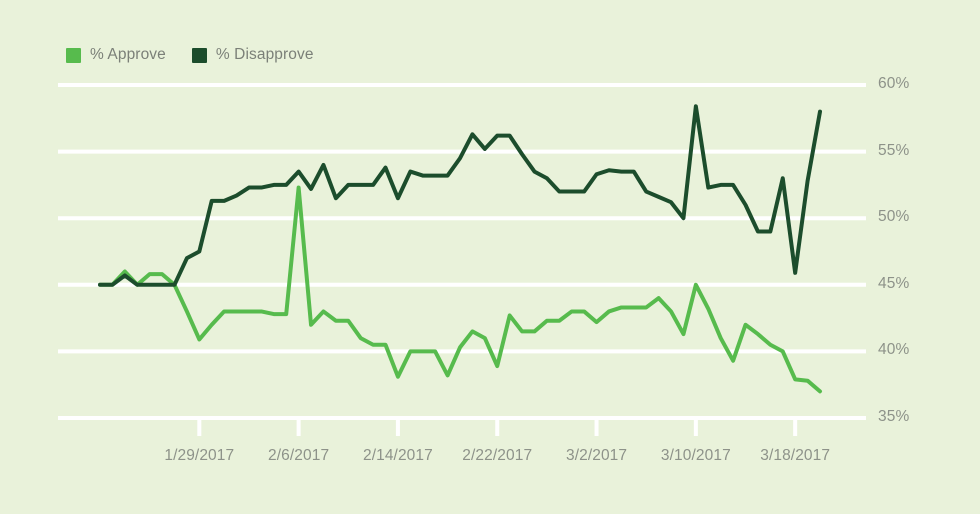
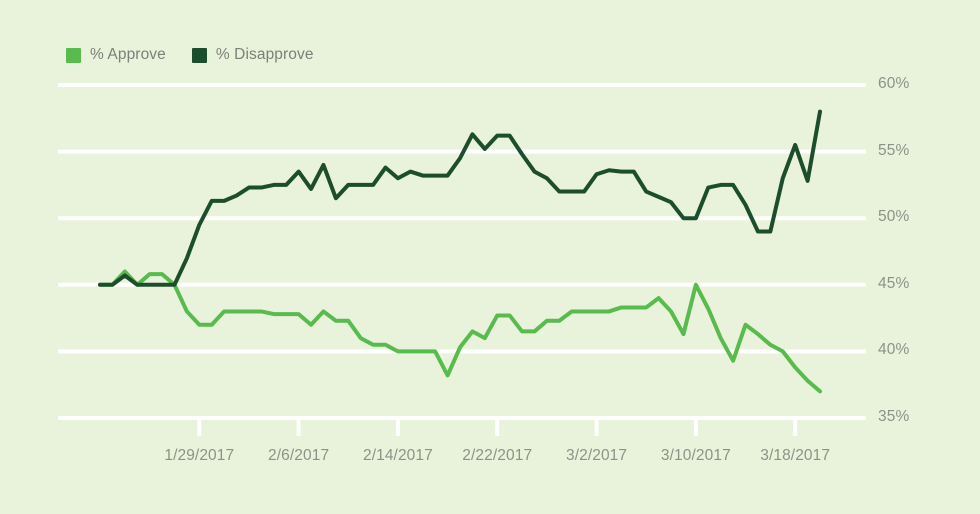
% Approve/1/29/2017: 40.9% -> 42.0%
% Disapprove/1/29/2017: 47.5% -> 49.5%
% Approve/2/6/2017: 52.3% -> 42.8%
% Approve/2/14/2017: 38.1% -> 40.0%
% Disapprove/2/14/2017: 51.5% -> 53.0%
% Approve/2/22/2017: 38.9% -> 42.7%
% Approve/3/2/2017: 42.2% -> 43.0%
% Disapprove/3/10/2017: 58.4% -> 50.0%
% Approve/3/18/2017: 37.9% -> 38.8%
% Disapprove/3/18/2017: 45.9% -> 55.5%
